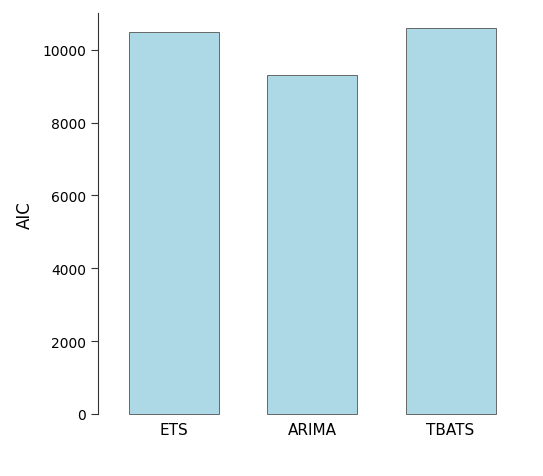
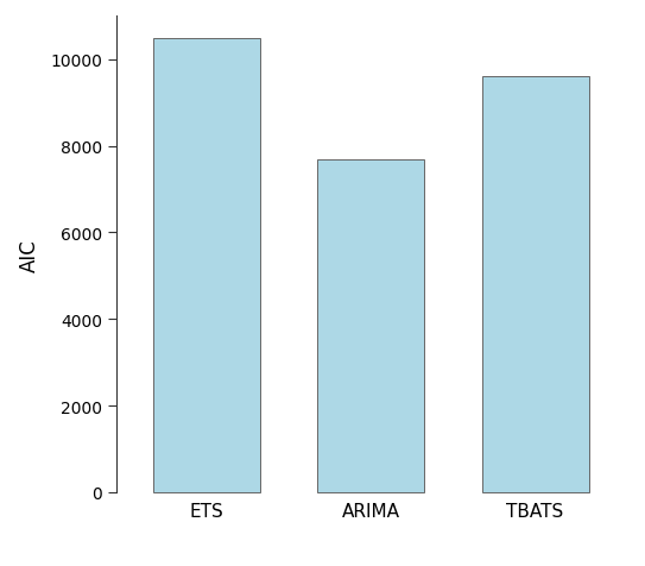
ARIMA: 9300 -> 7700
TBATS: 10600 -> 9600
